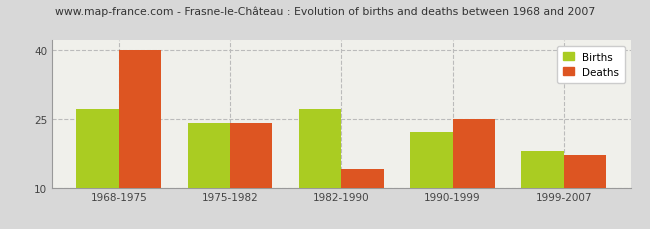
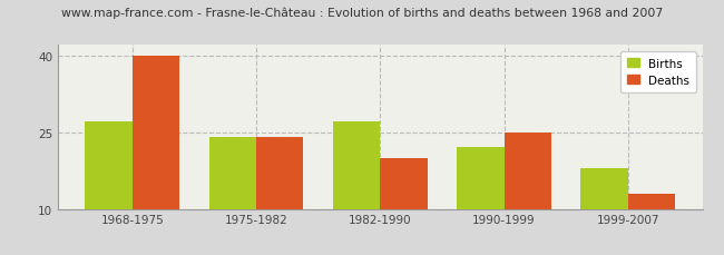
Deaths/1982-1990: 14 -> 20
Deaths/1999-2007: 17 -> 13
